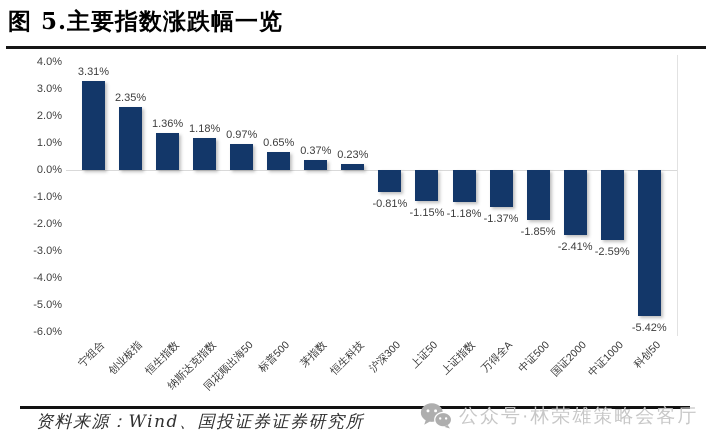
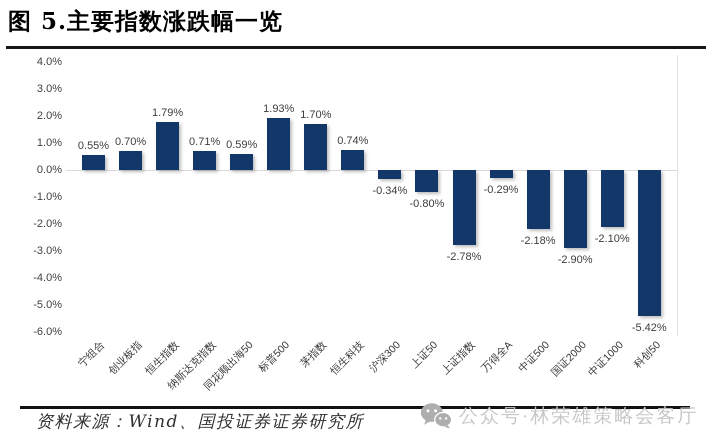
宁组合: 3.31% -> 0.55%
创业板指: 2.35% -> 0.70%
恒生指数: 1.36% -> 1.79%
纳斯达克指数: 1.18% -> 0.71%
同花顺出海50: 0.97% -> 0.59%
标普500: 0.65% -> 1.93%
茅指数: 0.37% -> 1.70%
恒生科技: 0.23% -> 0.74%
沪深300: -0.81% -> -0.34%
上证50: -1.15% -> -0.80%
上证指数: -1.18% -> -2.78%
万得全A: -1.37% -> -0.29%
中证500: -1.85% -> -2.18%
国证2000: -2.41% -> -2.90%
中证1000: -2.59% -> -2.10%
